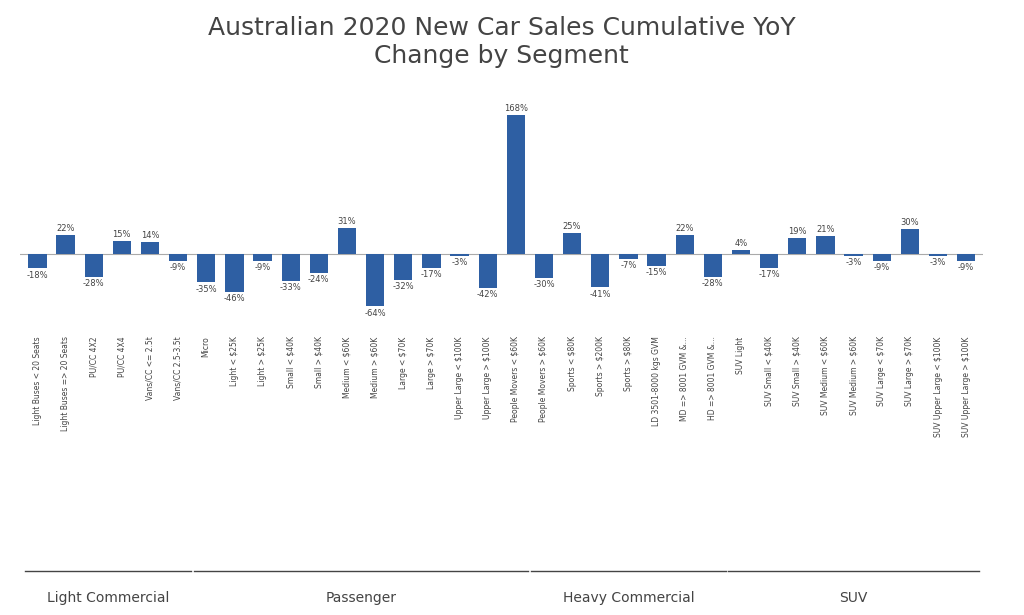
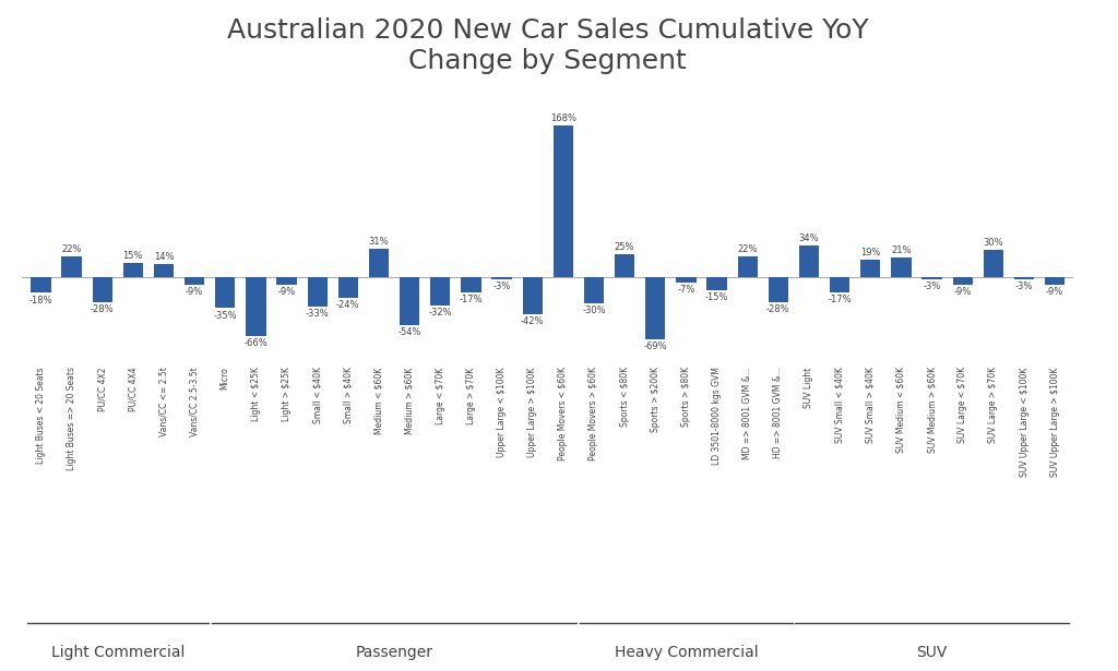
Light < $25K: -46% -> -66%
Medium > $60K: -64% -> -54%
Sports > $200K: -41% -> -69%
SUV Light: 4% -> 34%
